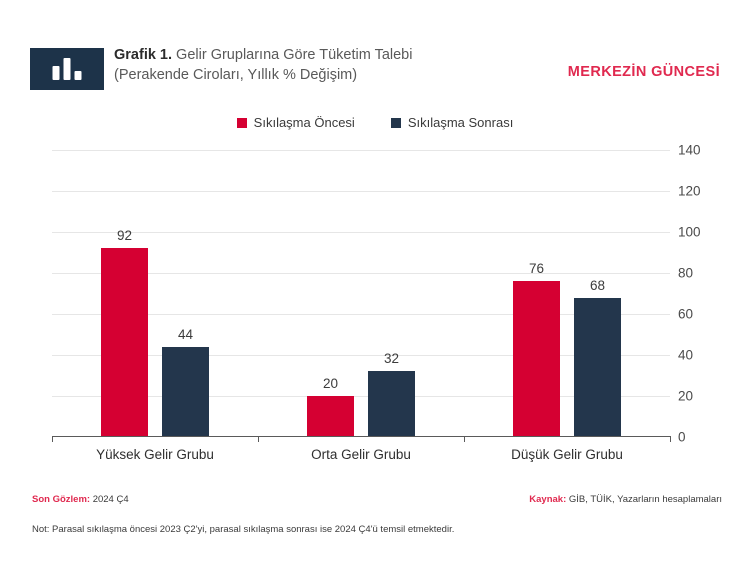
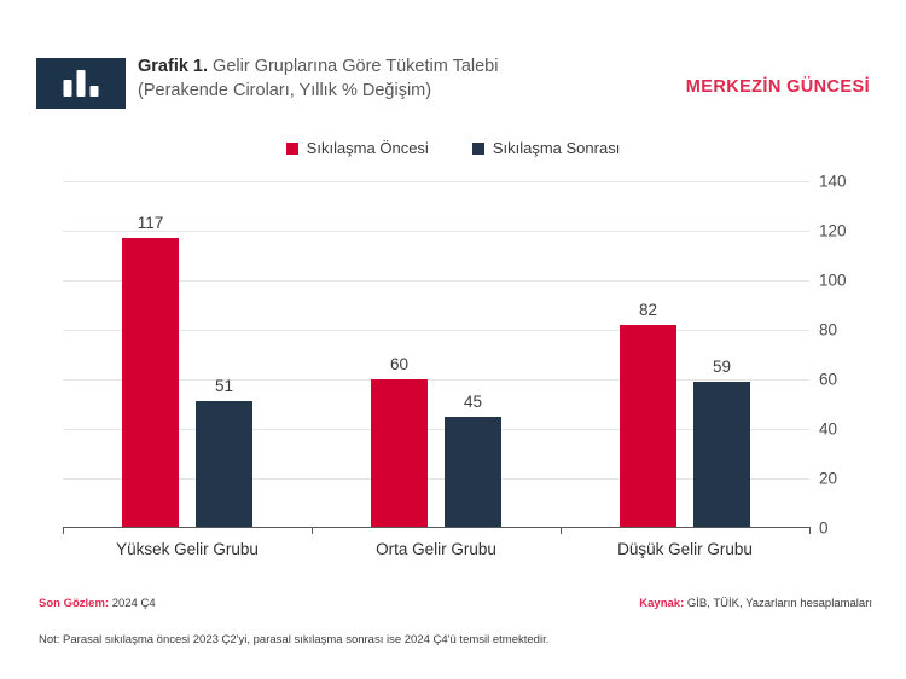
Sıkılaşma Öncesi/Yüksek Gelir Grubu: 92 -> 117
Sıkılaşma Sonrası/Yüksek Gelir Grubu: 44 -> 51
Sıkılaşma Öncesi/Orta Gelir Grubu: 20 -> 60
Sıkılaşma Sonrası/Orta Gelir Grubu: 32 -> 45
Sıkılaşma Öncesi/Düşük Gelir Grubu: 76 -> 82
Sıkılaşma Sonrası/Düşük Gelir Grubu: 68 -> 59
